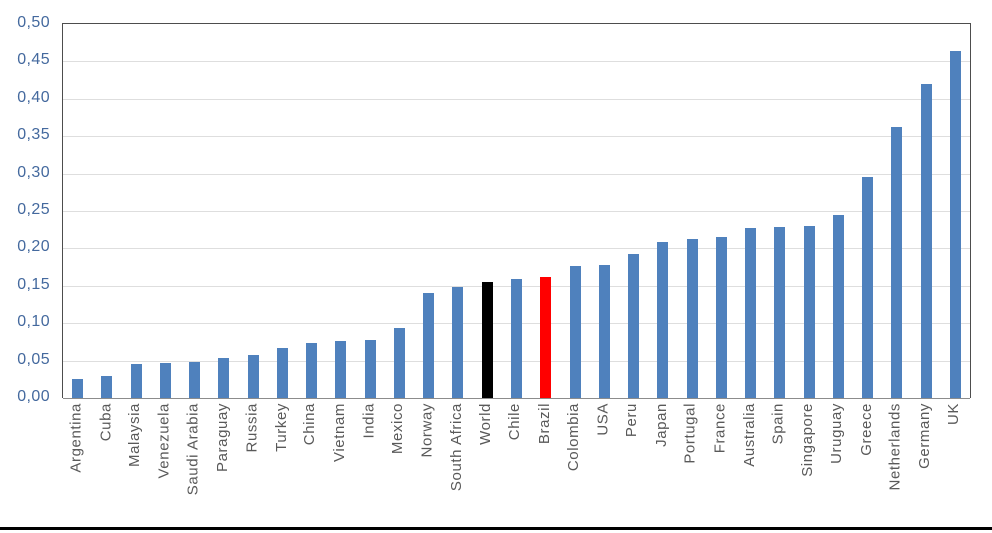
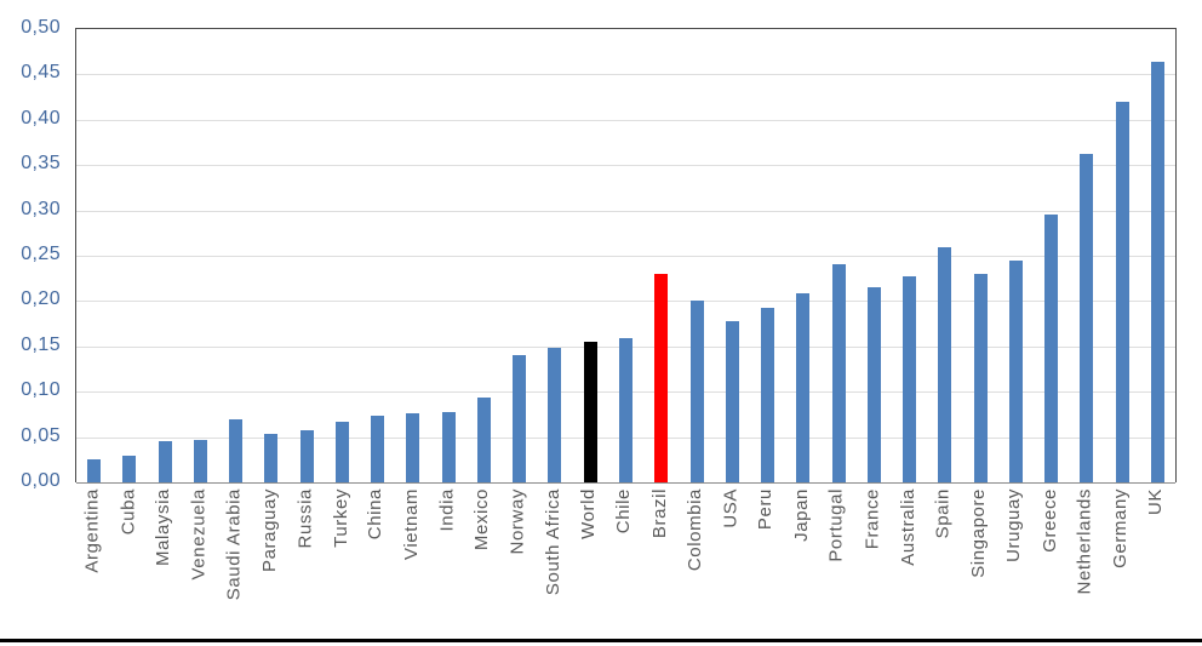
Saudi Arabia: 0,05 -> 0,07
Brazil: 0,16 -> 0,23
Colombia: 0,18 -> 0,20
Portugal: 0,21 -> 0,24
Spain: 0,23 -> 0,26
